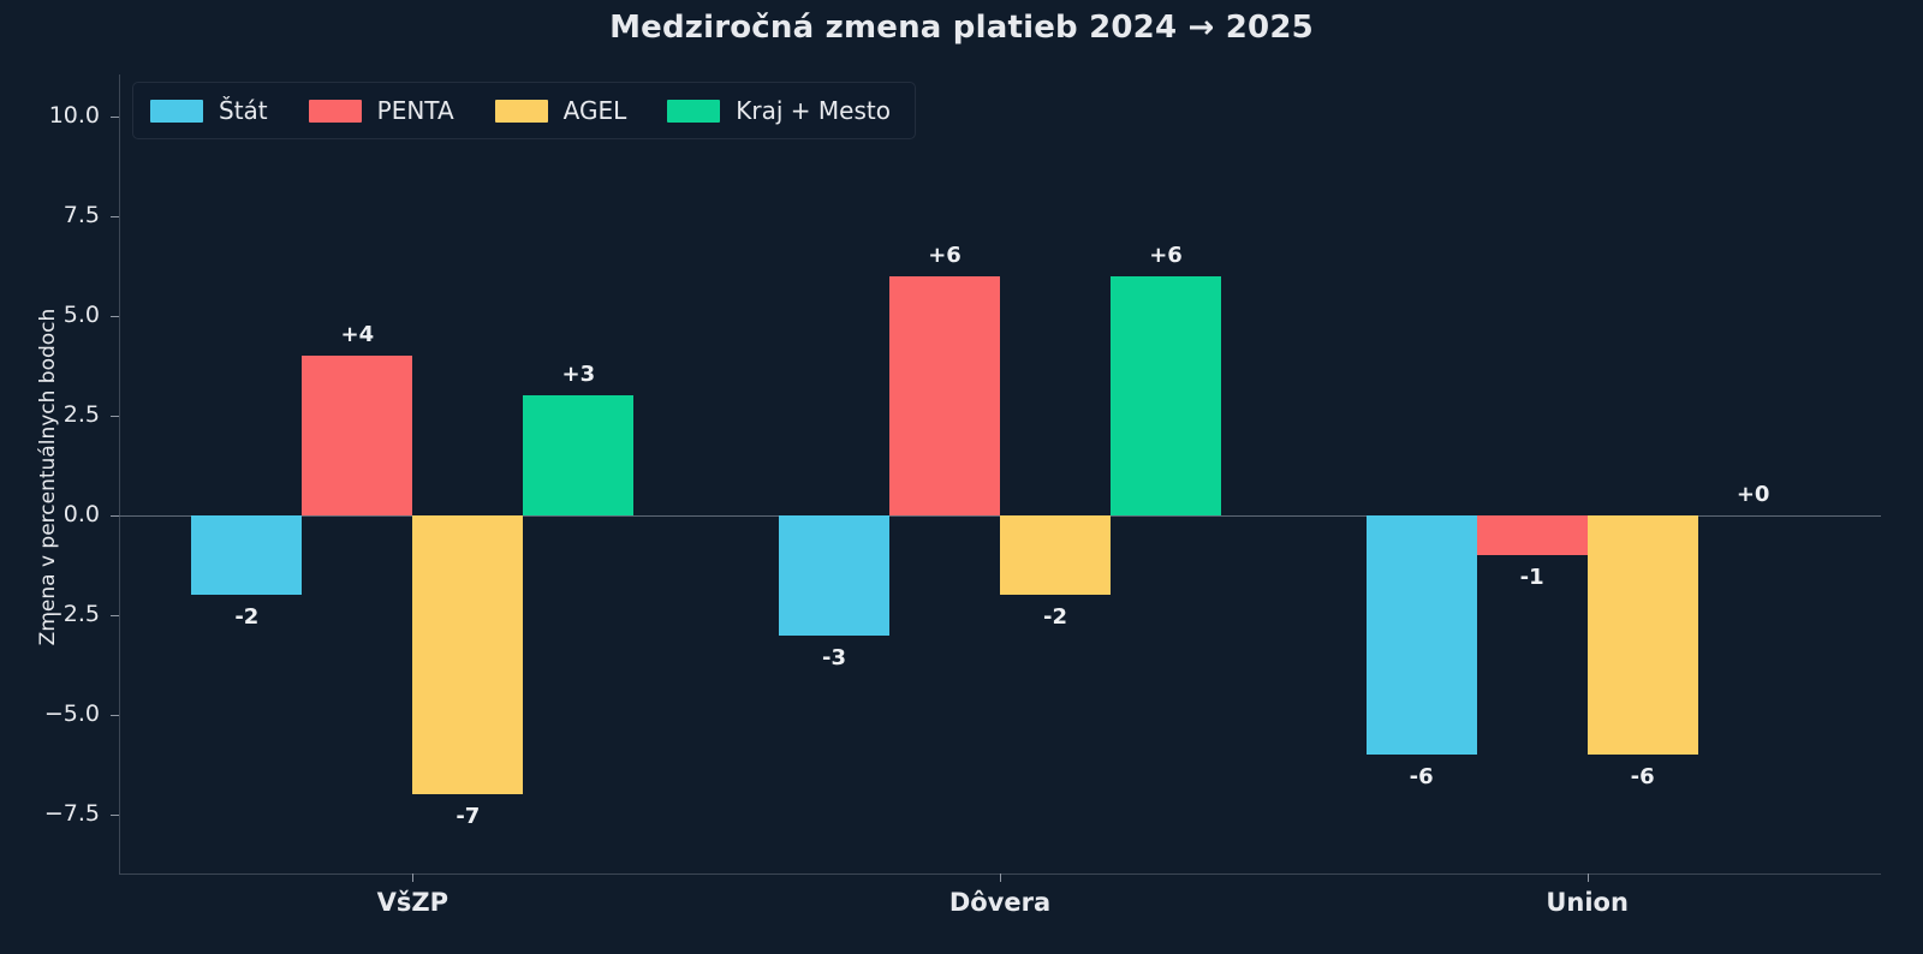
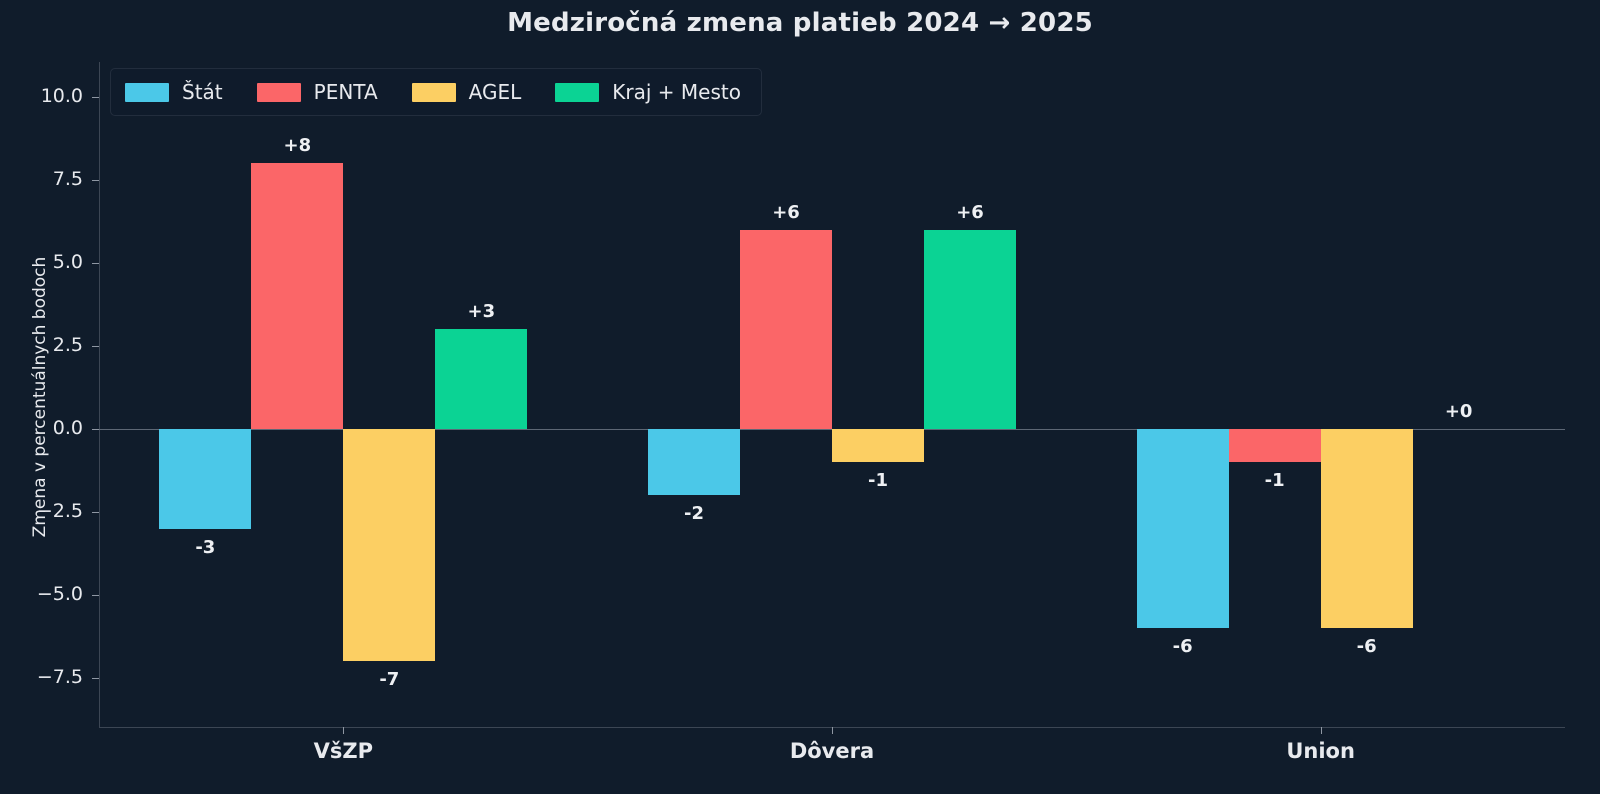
Štát/VšZP: -2 -> -3
PENTA/VšZP: +4 -> +8
Štát/Dôvera: -3 -> -2
AGEL/Dôvera: -2 -> -1
